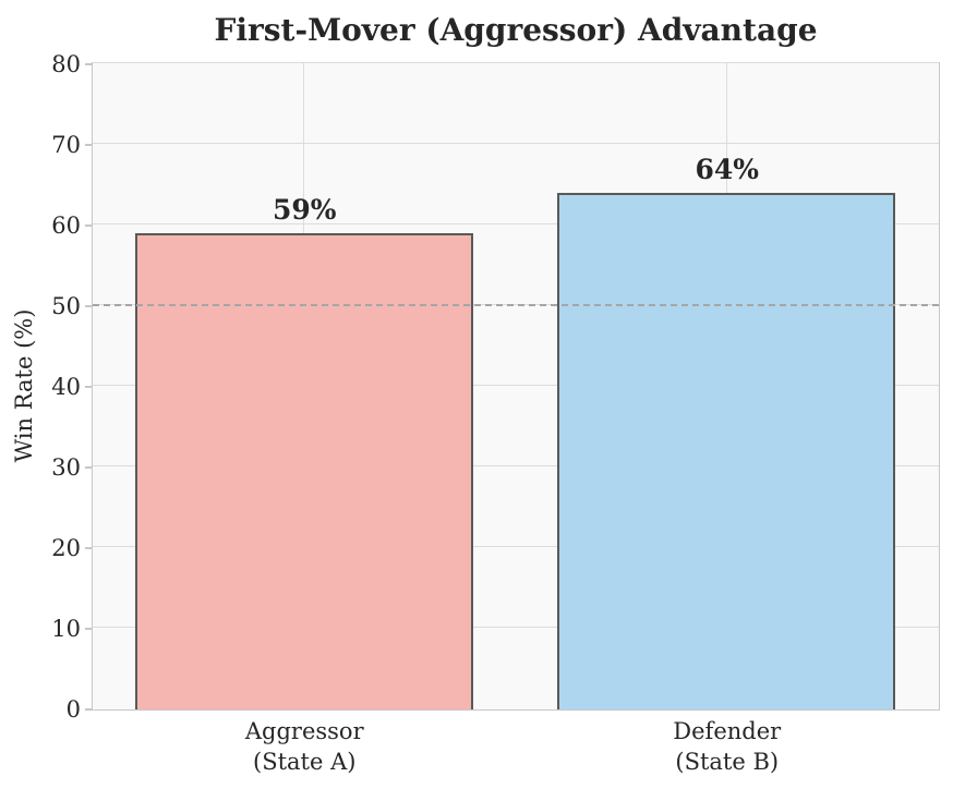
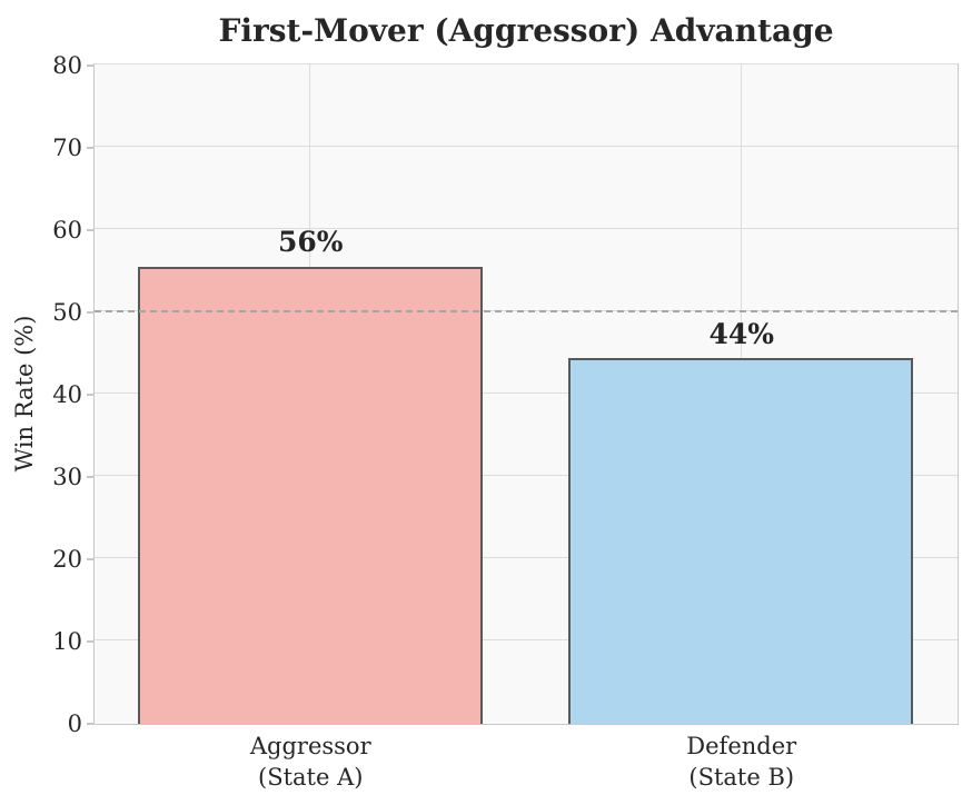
Aggressor (State A): 59% -> 56%
Defender (State B): 64% -> 44%
